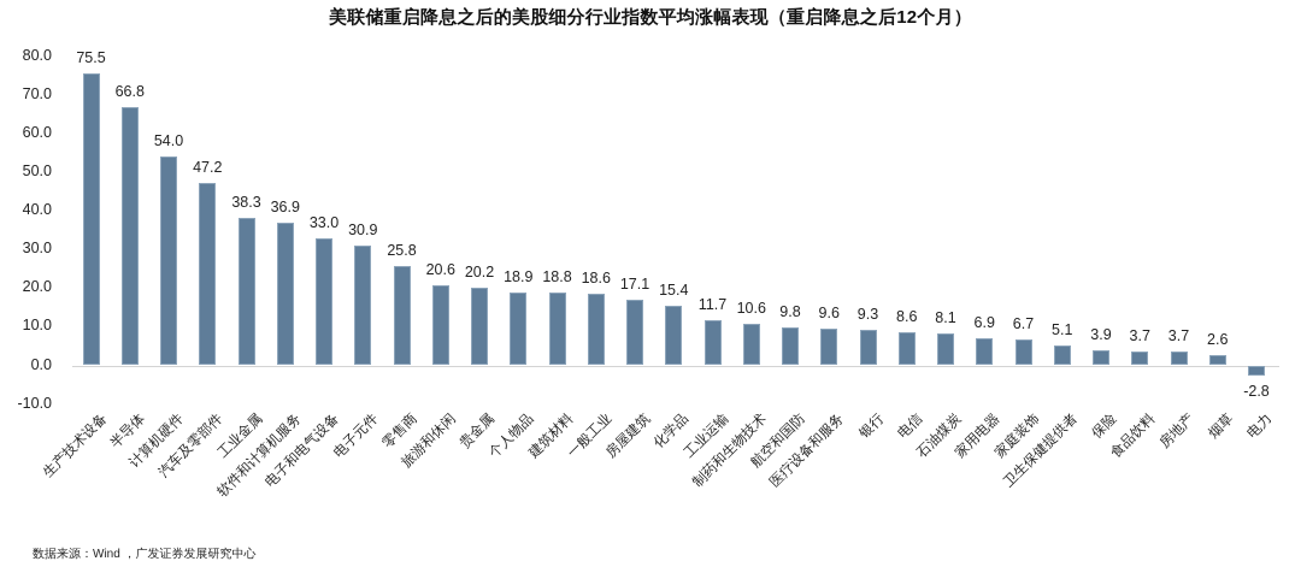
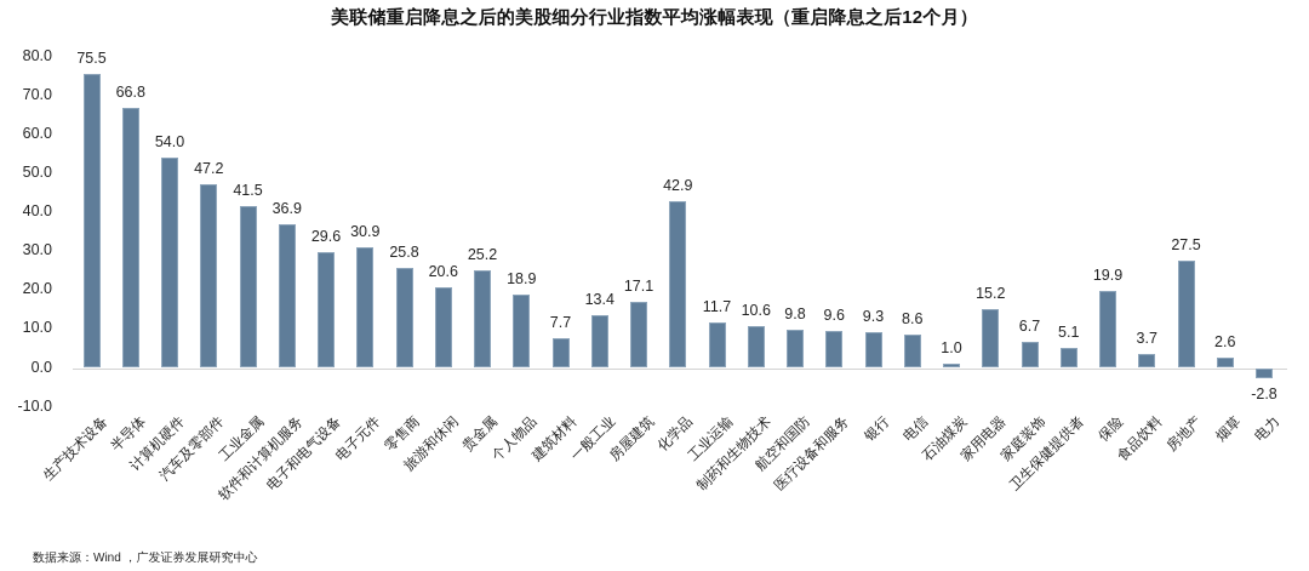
工业金属: 38.3 -> 41.5
电子和电气设备: 33.0 -> 29.6
贵金属: 20.2 -> 25.2
建筑材料: 18.8 -> 7.7
一般工业: 18.6 -> 13.4
化学品: 15.4 -> 42.9
石油煤炭: 8.1 -> 1.0
家用电器: 6.9 -> 15.2
保险: 3.9 -> 19.9
房地产: 3.7 -> 27.5
